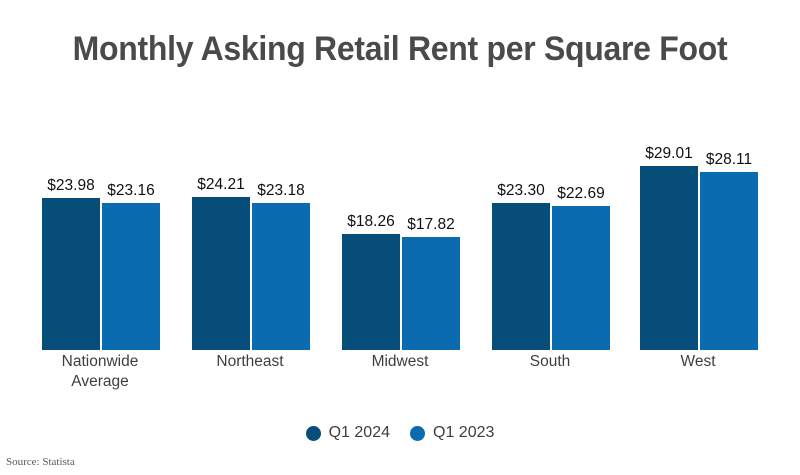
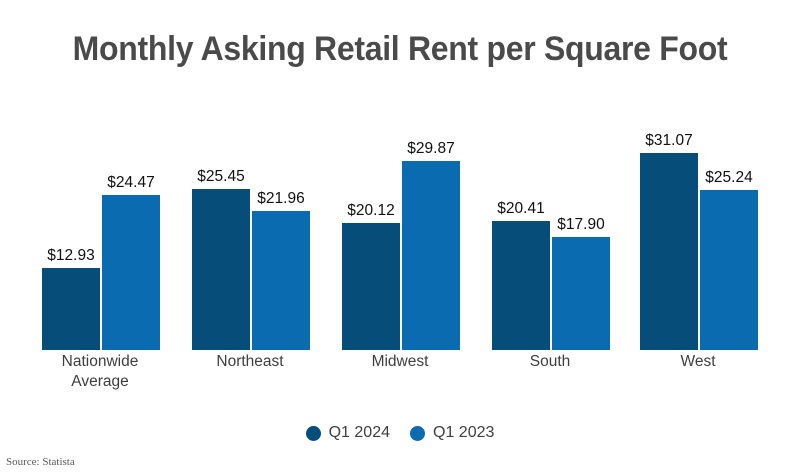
Q1 2024/Nationwide Average: $23.98 -> $12.93
Q1 2023/Nationwide Average: $23.16 -> $24.47
Q1 2024/Northeast: $24.21 -> $25.45
Q1 2023/Northeast: $23.18 -> $21.96
Q1 2024/Midwest: $18.26 -> $20.12
Q1 2023/Midwest: $17.82 -> $29.87
Q1 2024/South: $23.30 -> $20.41
Q1 2023/South: $22.69 -> $17.90
Q1 2024/West: $29.01 -> $31.07
Q1 2023/West: $28.11 -> $25.24
